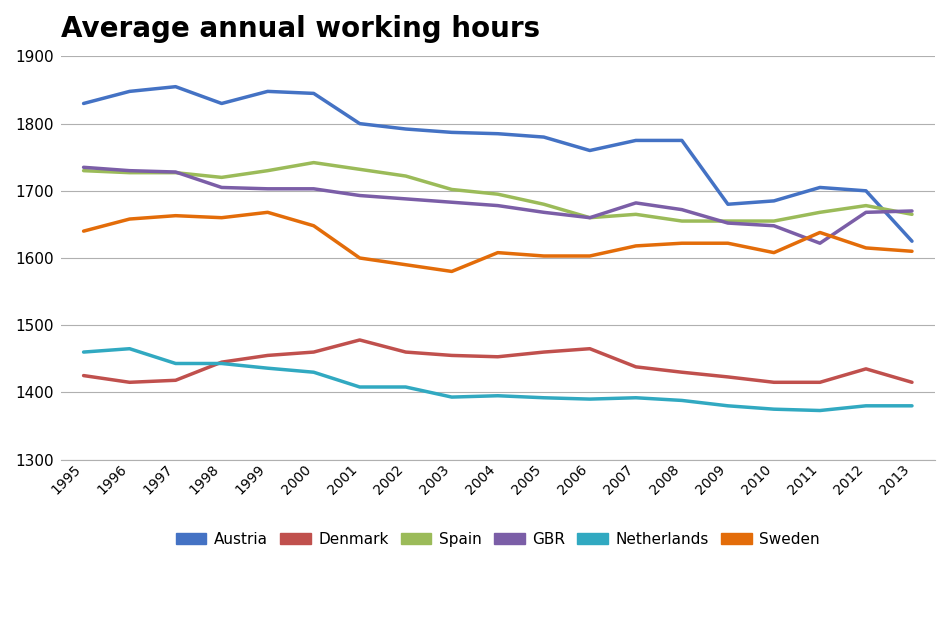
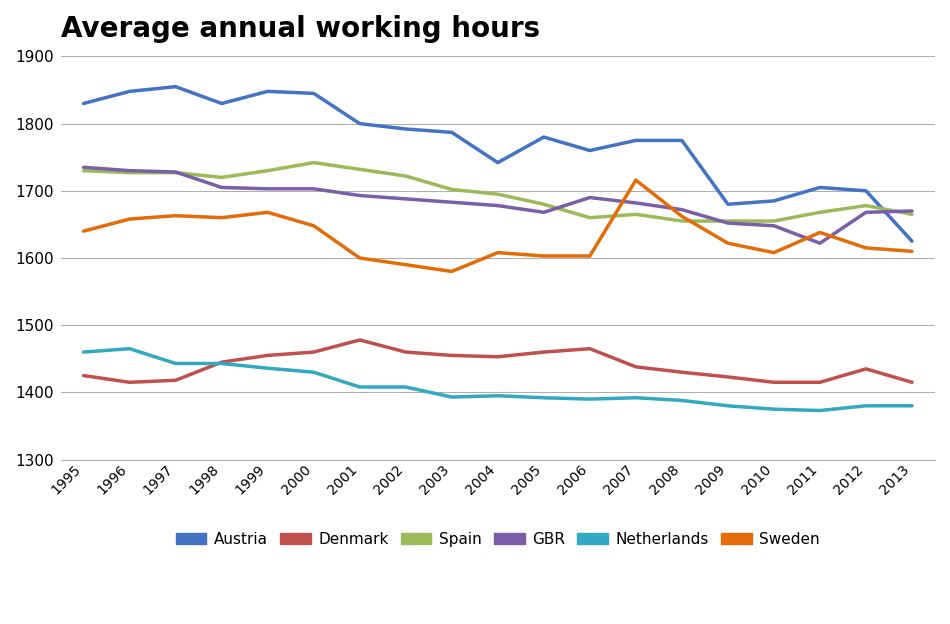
Austria/2004: 1785 -> 1742
GBR/2006: 1660 -> 1690
Sweden/2007: 1618 -> 1716
Sweden/2008: 1622 -> 1662
